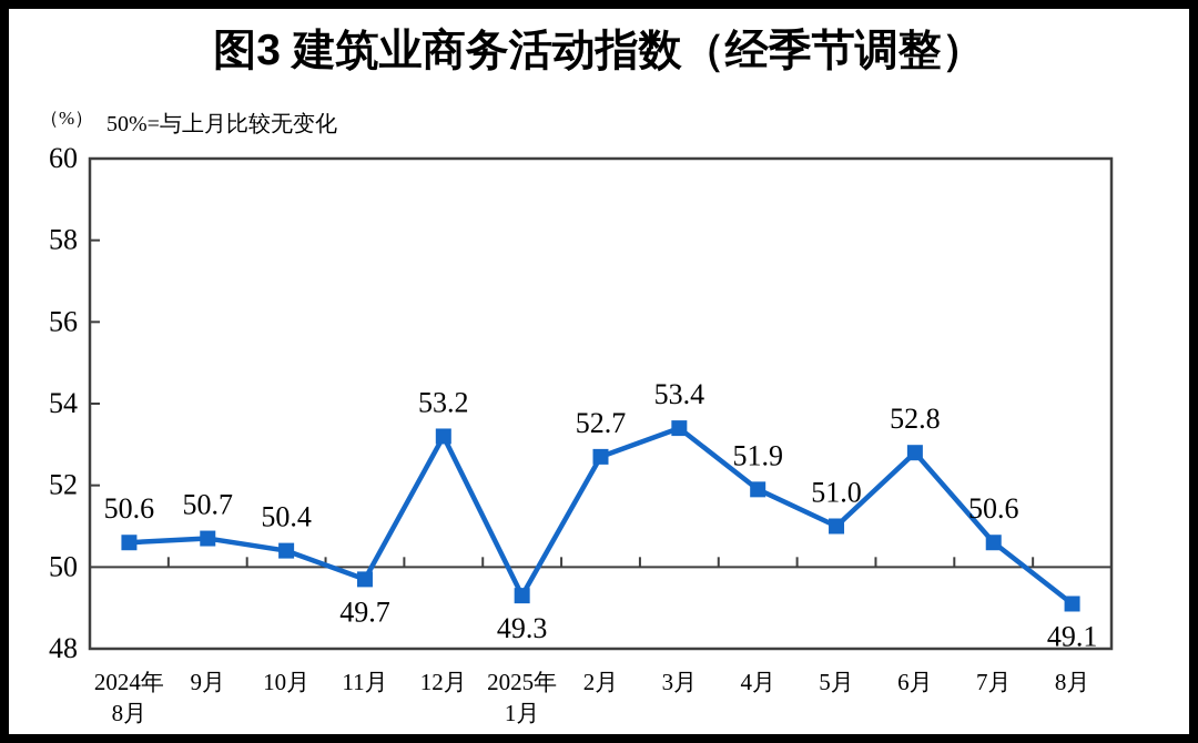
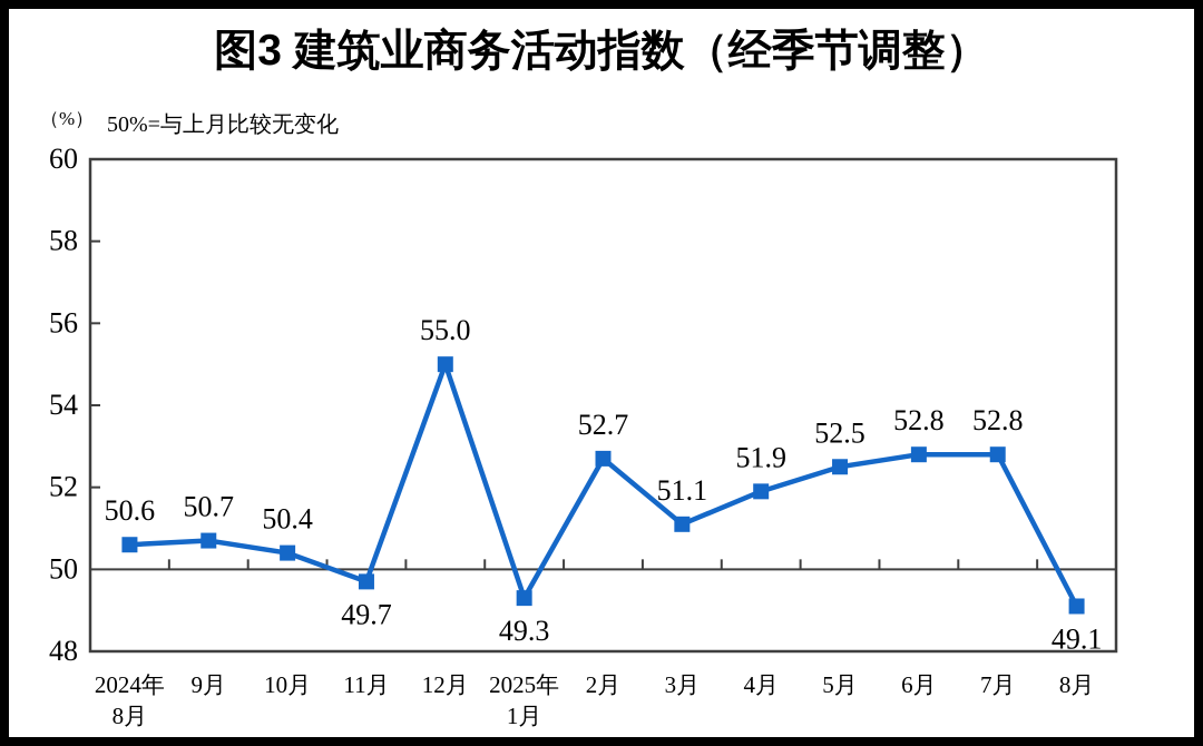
12月: 53.2 -> 55.0
3月: 53.4 -> 51.1
5月: 51.0 -> 52.5
7月: 50.6 -> 52.8
